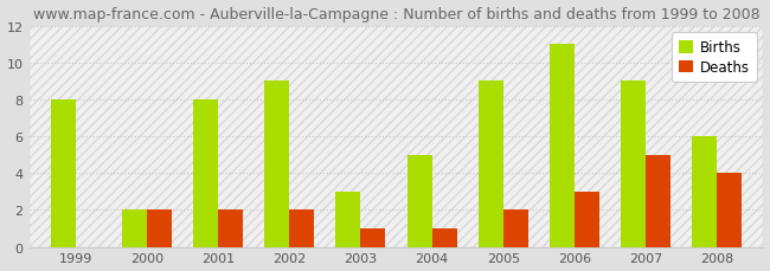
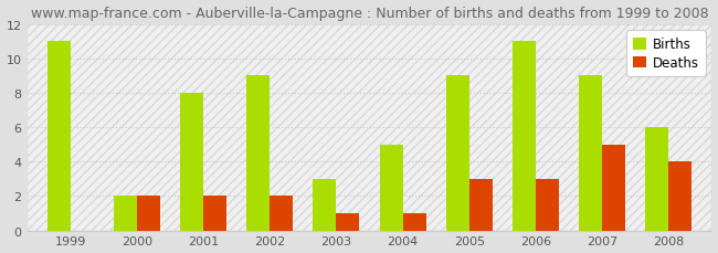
Births/1999: 8 -> 11
Deaths/2005: 2 -> 3
